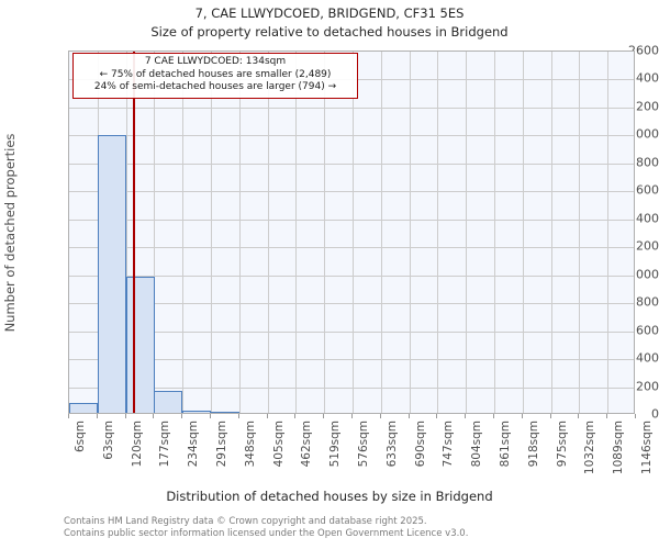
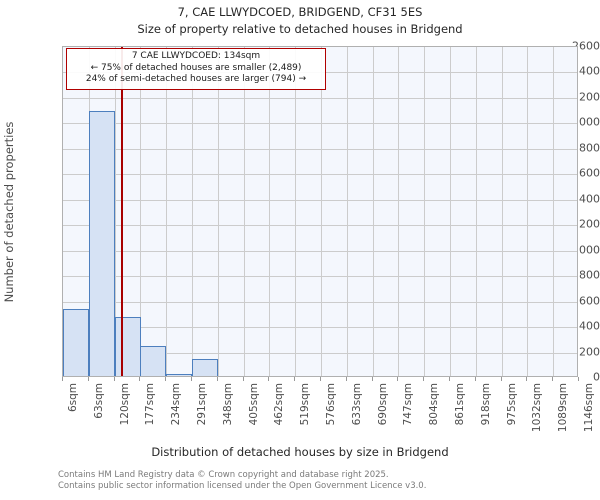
6sqm: 80 -> 540
63sqm: 2000 -> 2100
120sqm: 990 -> 480
177sqm: 170 -> 250
291sqm: 20 -> 150
